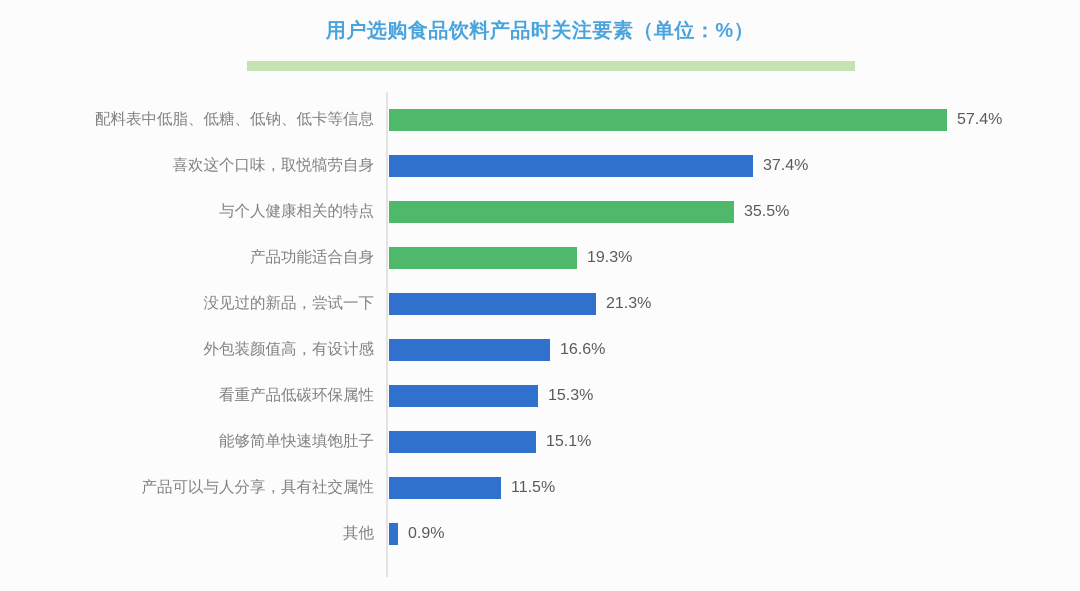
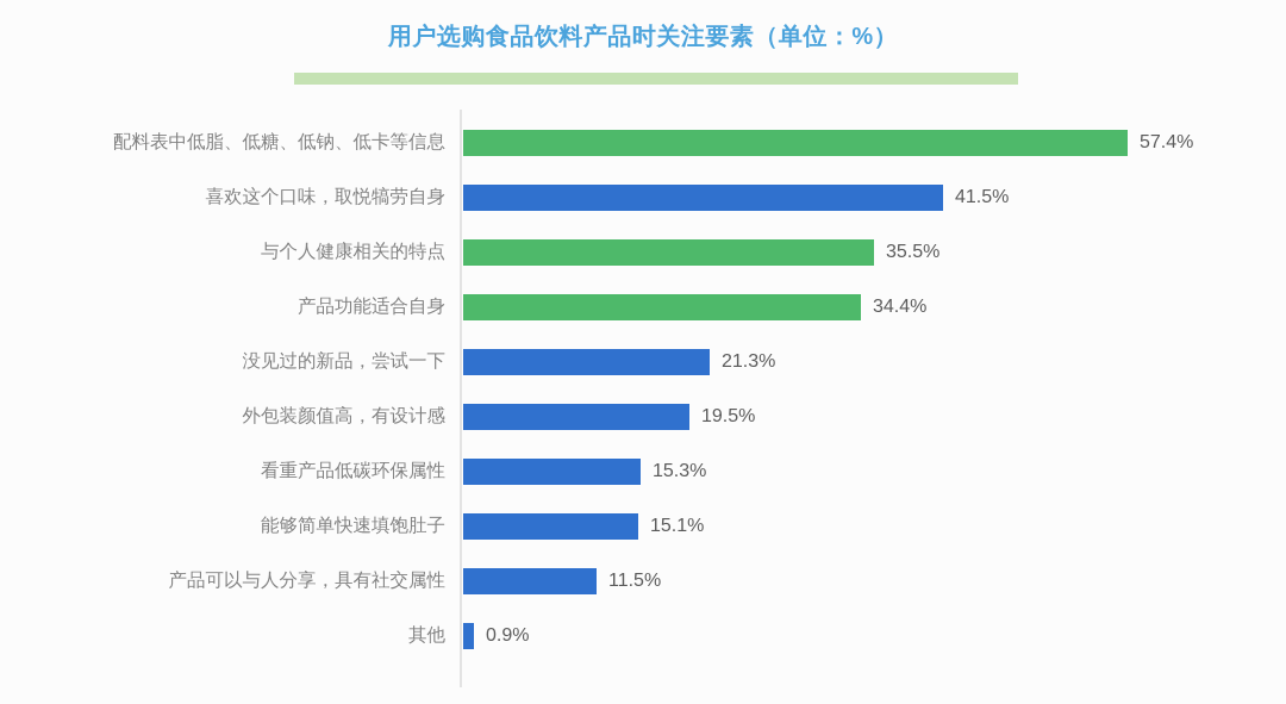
喜欢这个口味，取悦犒劳自身: 37.4% -> 41.5%
产品功能适合自身: 19.3% -> 34.4%
外包装颜值高，有设计感: 16.6% -> 19.5%
